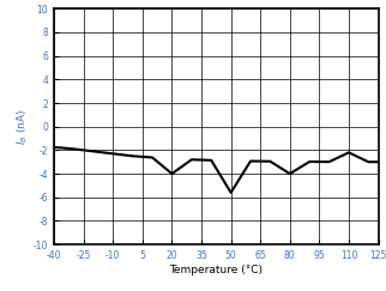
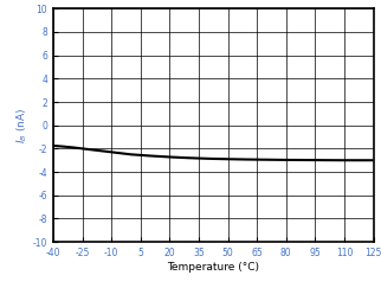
20: -4.0 -> -2.7
50: -5.6 -> -2.9
80: -4.0 -> -3.0
110: -2.2 -> -3.0
